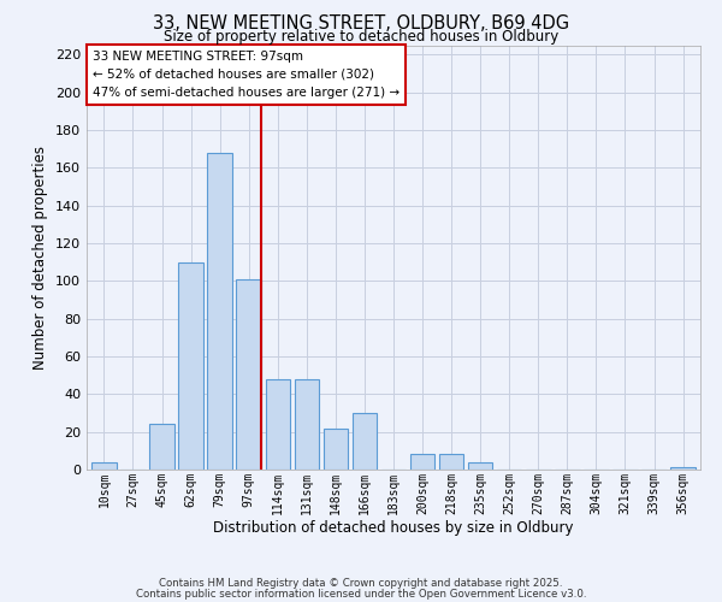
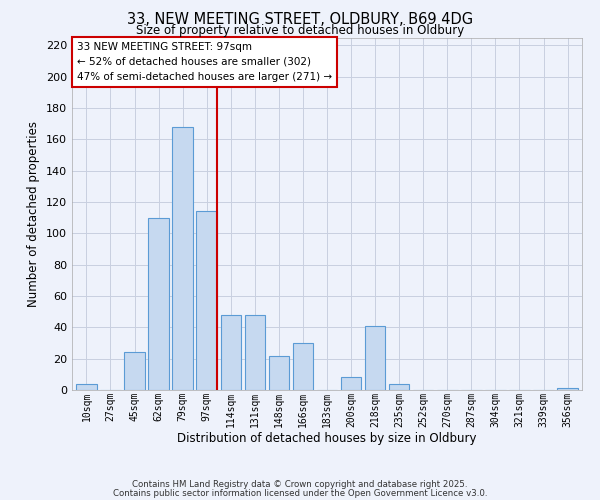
97sqm: 101 -> 114
218sqm: 8 -> 41
